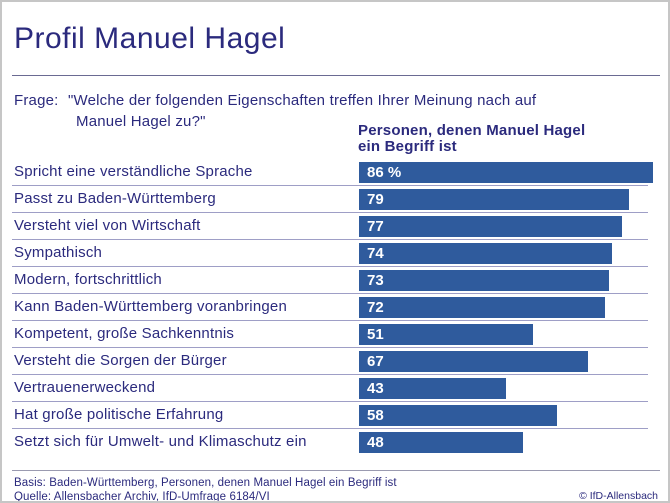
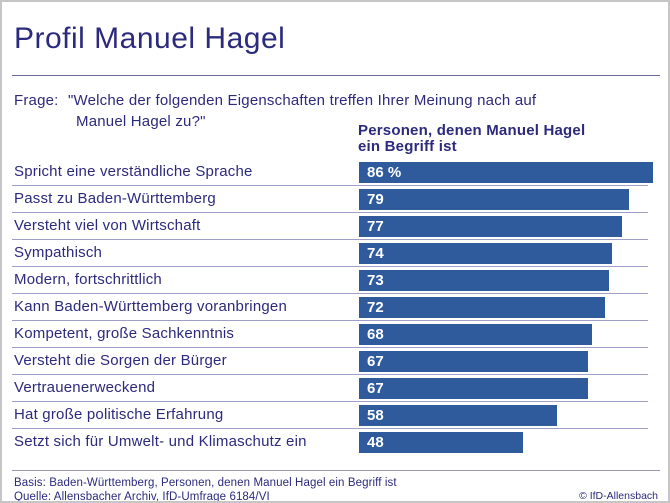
Kompetent, große Sachkenntnis: 51 -> 68
Vertrauenerweckend: 43 -> 67
